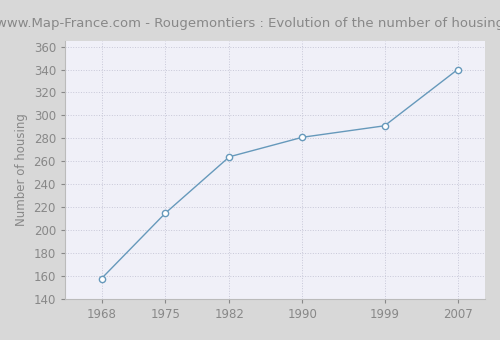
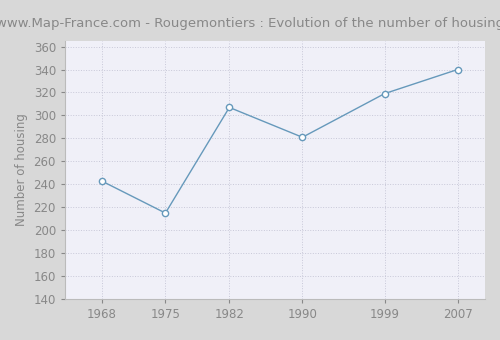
1968: 158 -> 243
1982: 264 -> 307
1999: 291 -> 319
